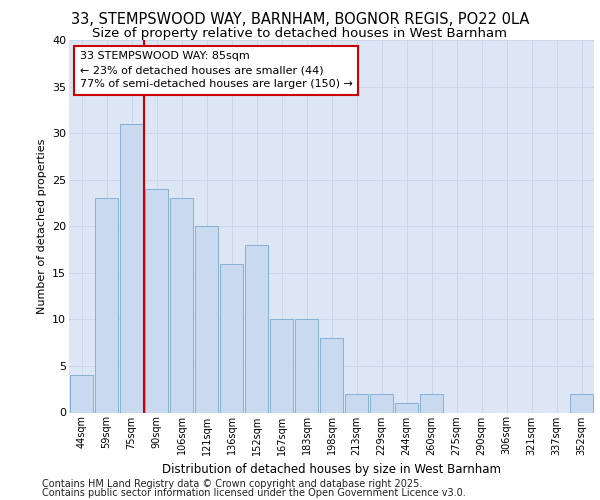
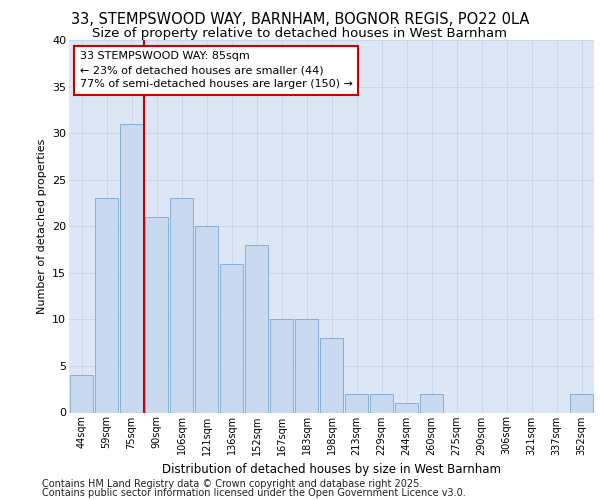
90sqm: 24 -> 21
